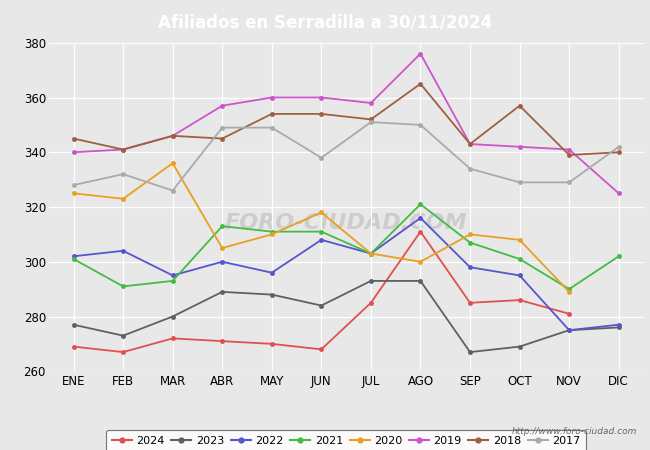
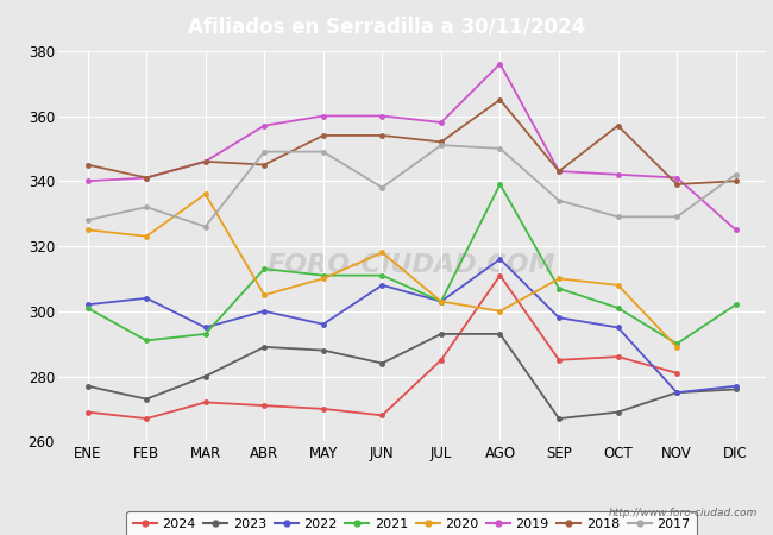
2021/AGO: 321 -> 339
